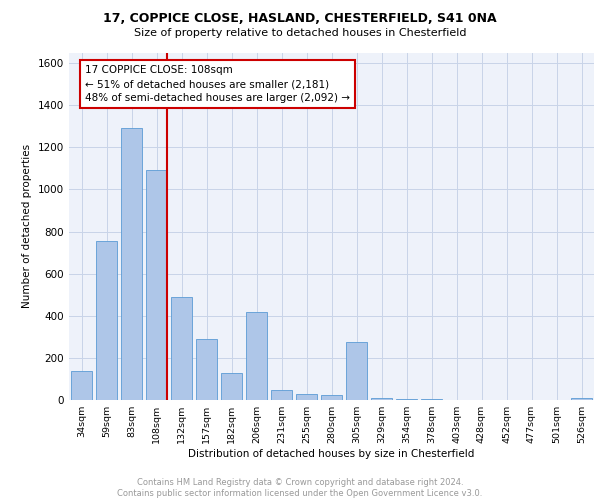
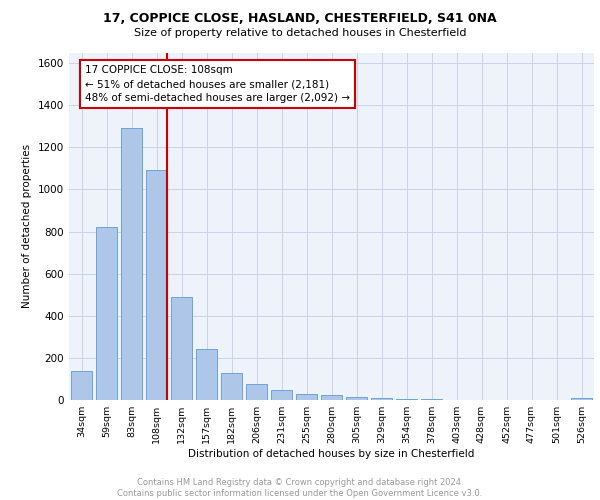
59sqm: 755 -> 820
157sqm: 290 -> 240
206sqm: 420 -> 75
305sqm: 275 -> 13
